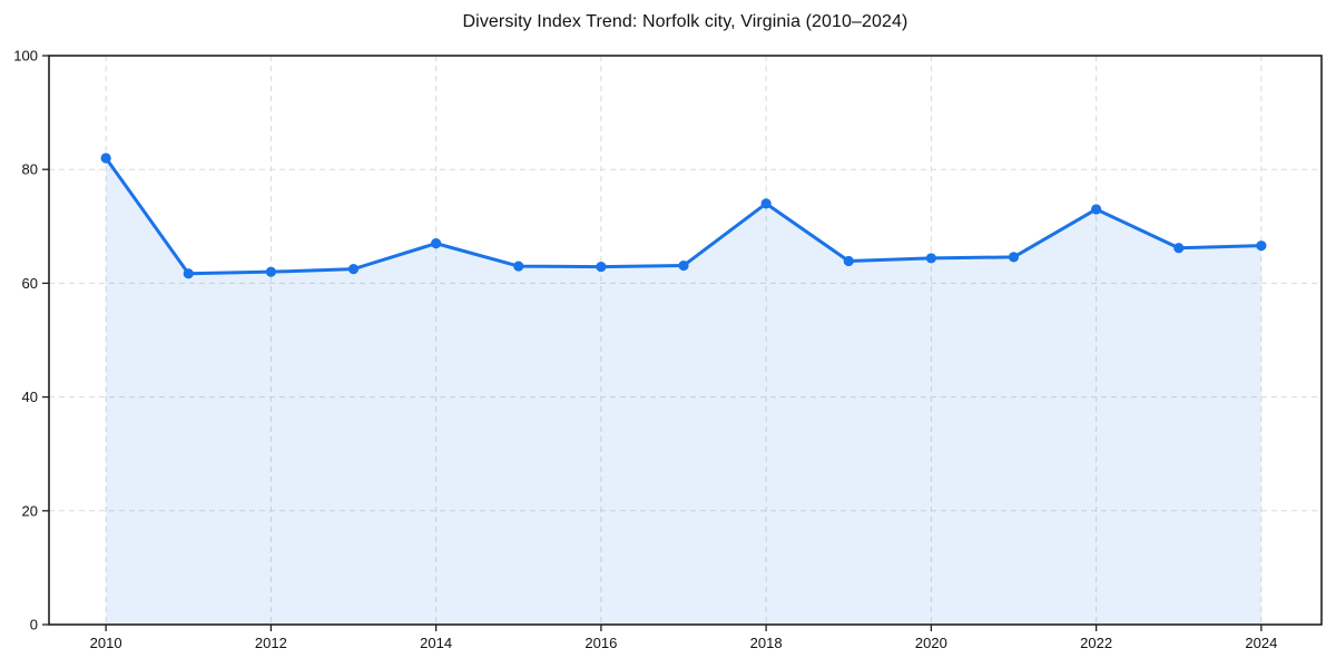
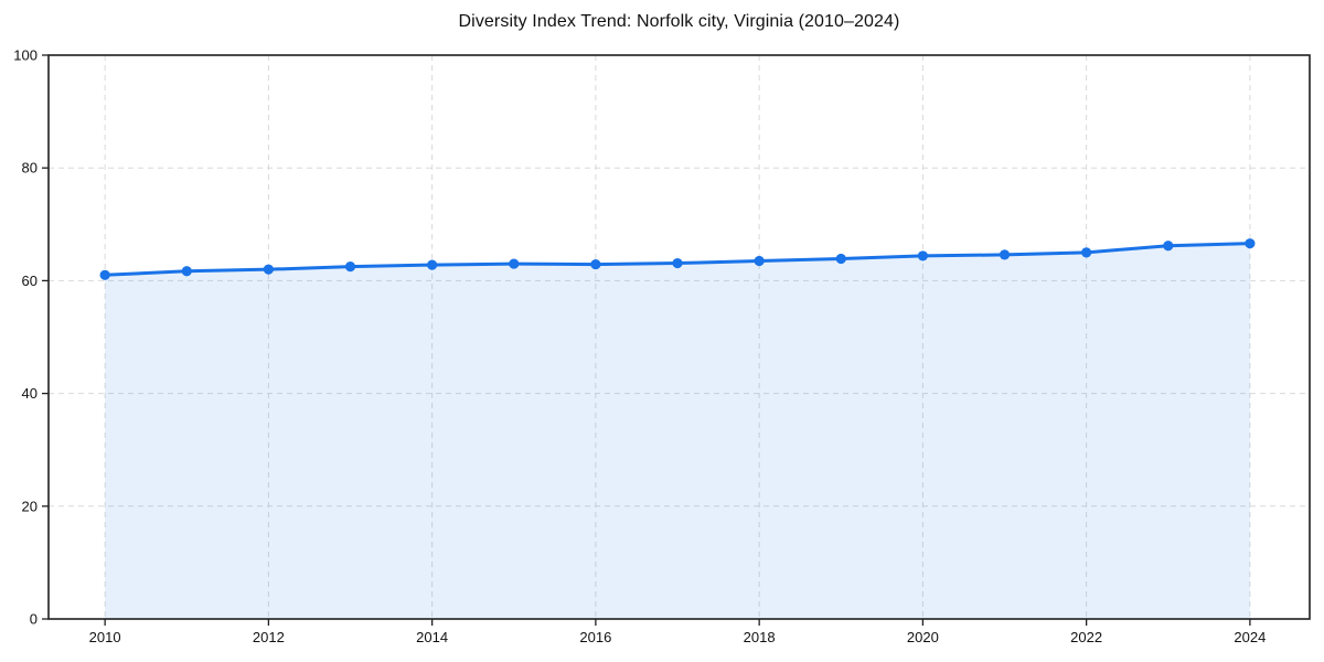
2010: 82 -> 61
2014: 67 -> 63
2018: 74 -> 64
2022: 73 -> 65
